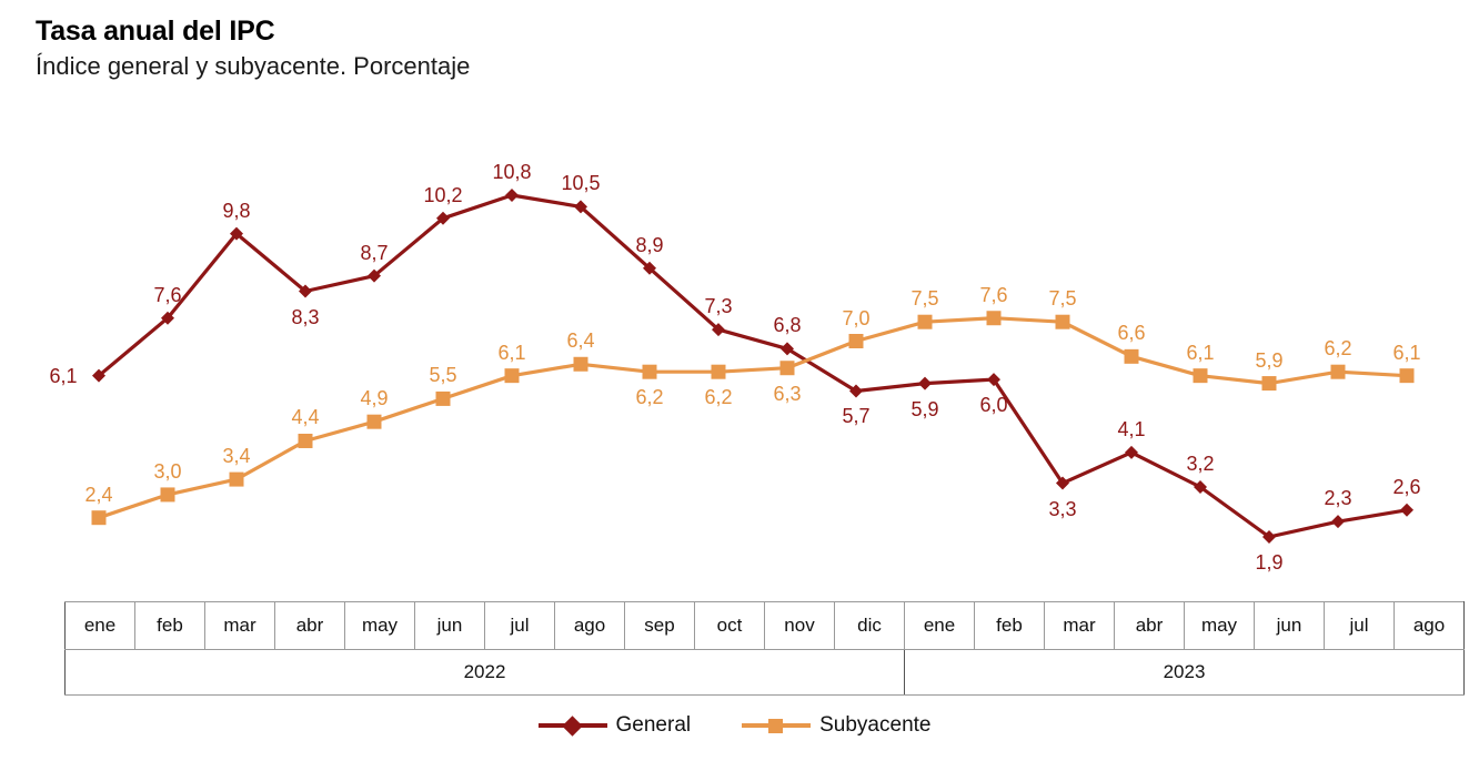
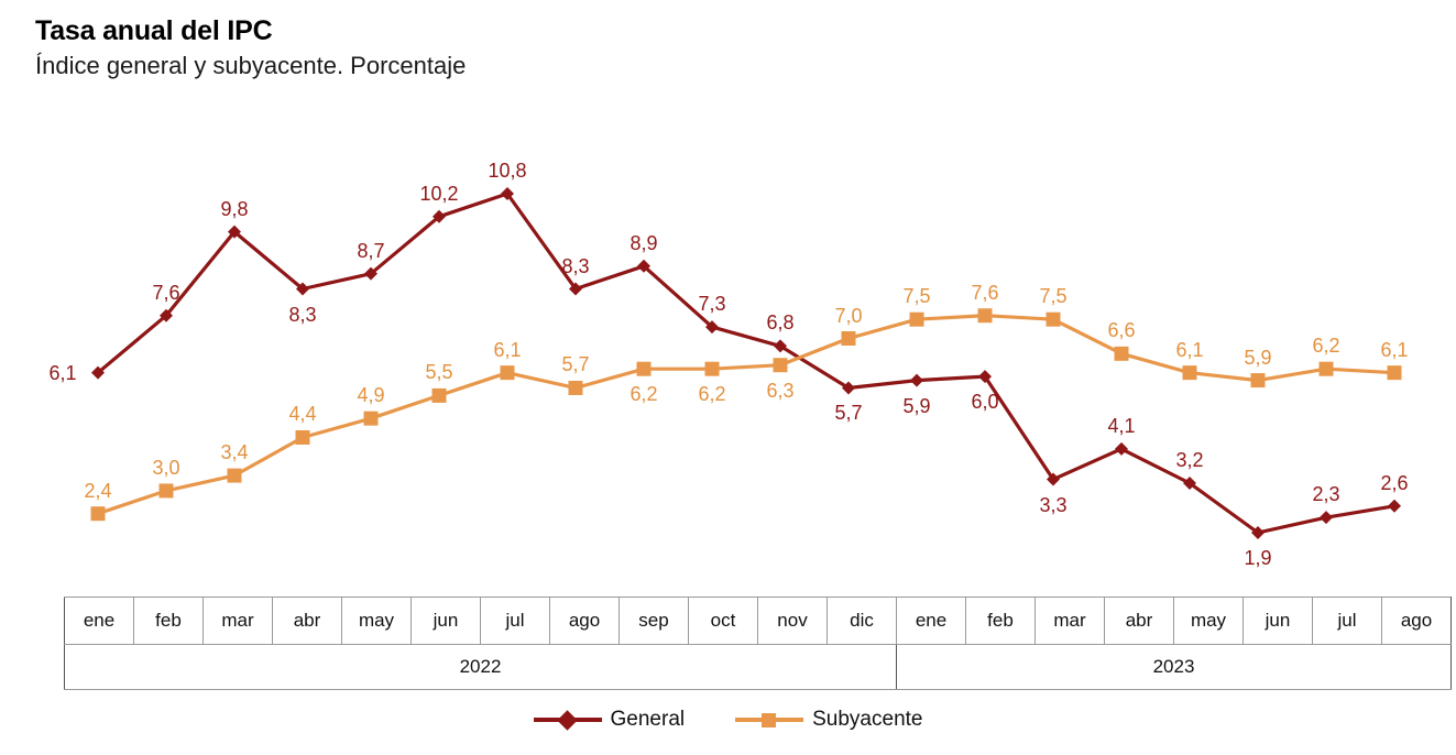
General/ago 2022: 10,5 -> 8,3
Subyacente/ago 2022: 6,4 -> 5,7
